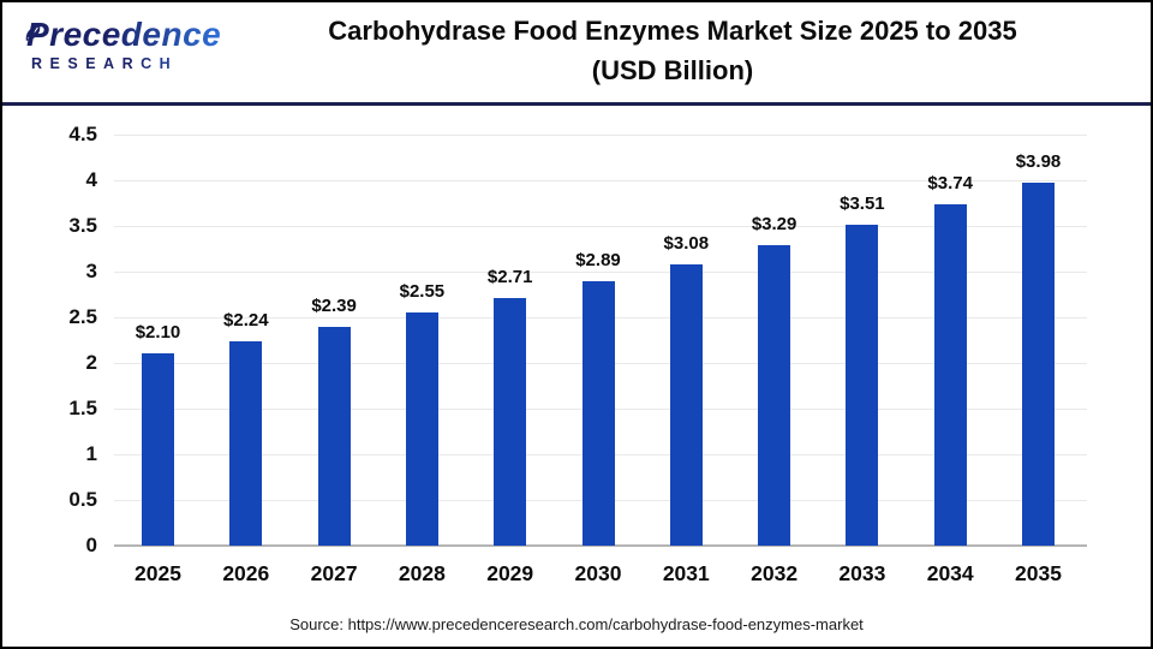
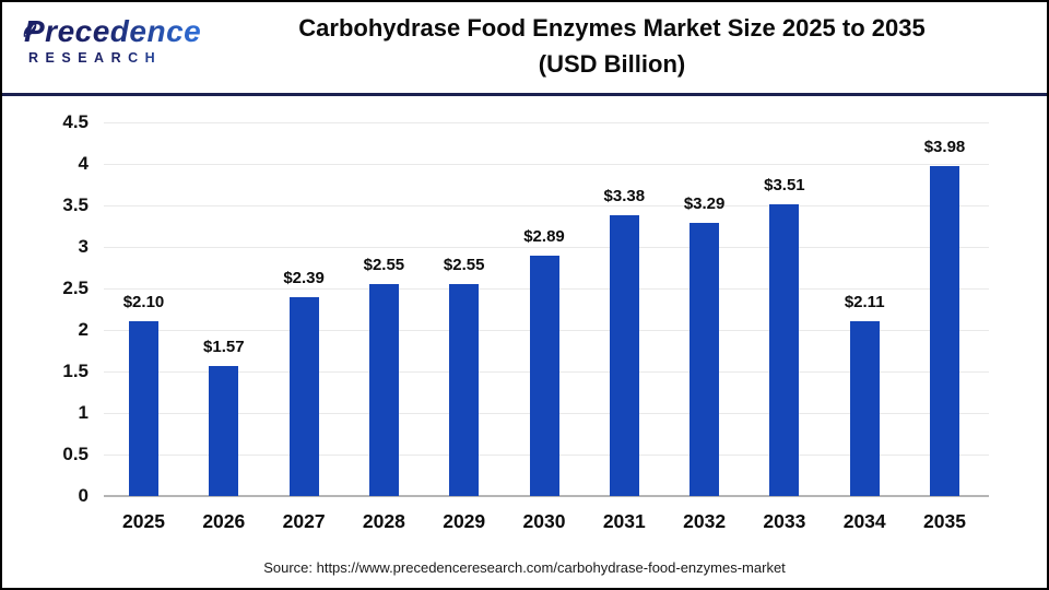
2026: $2.24 -> $1.57
2029: $2.71 -> $2.55
2031: $3.08 -> $3.38
2034: $3.74 -> $2.11
